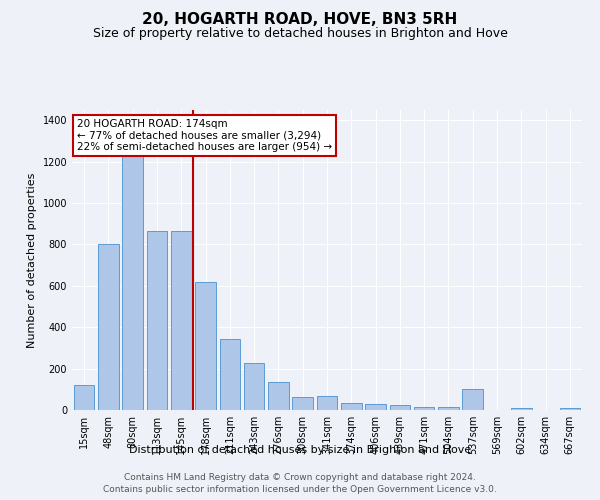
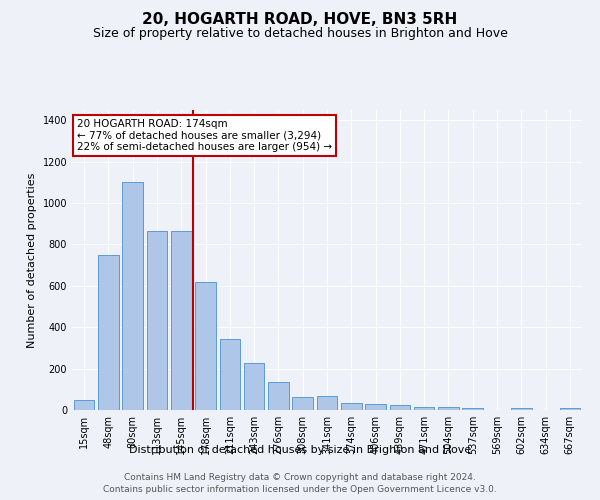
15sqm: 120 -> 50
48sqm: 800 -> 750
80sqm: 1230 -> 1100
537sqm: 100 -> 10
